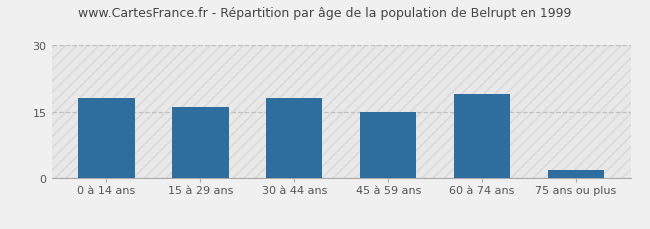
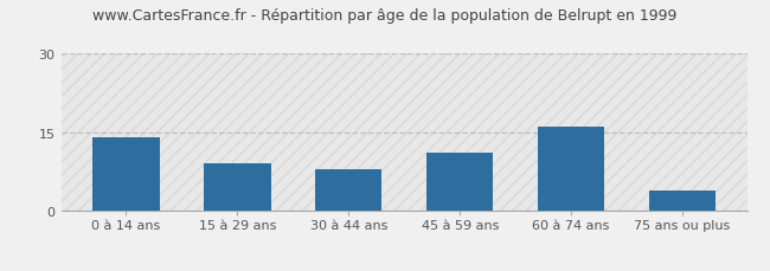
0 à 14 ans: 18 -> 14
15 à 29 ans: 16 -> 9
30 à 44 ans: 18 -> 8
45 à 59 ans: 15 -> 11
60 à 74 ans: 19 -> 16
75 ans ou plus: 2 -> 4
